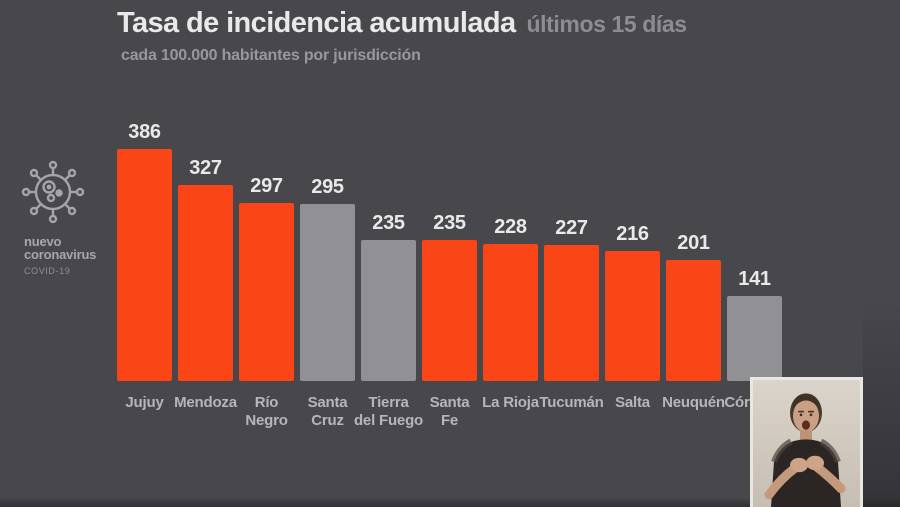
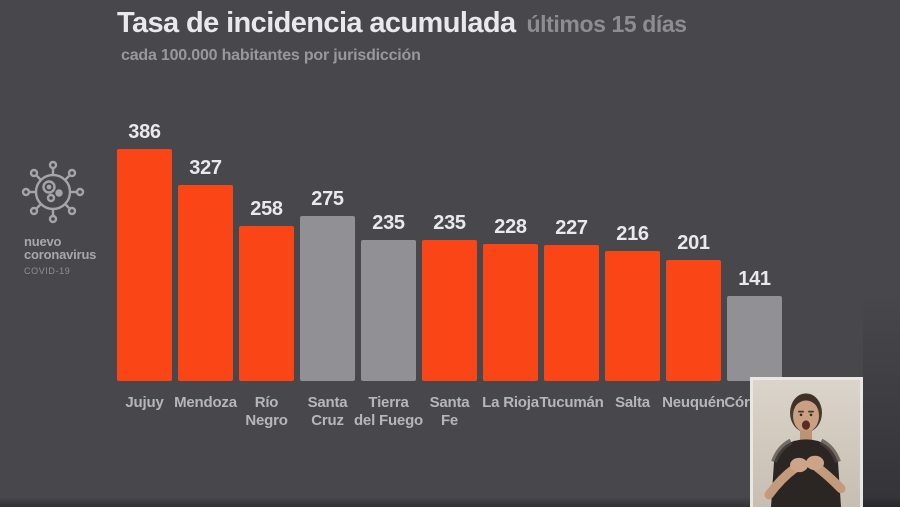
Río Negro: 297 -> 258
Santa Cruz: 295 -> 275
